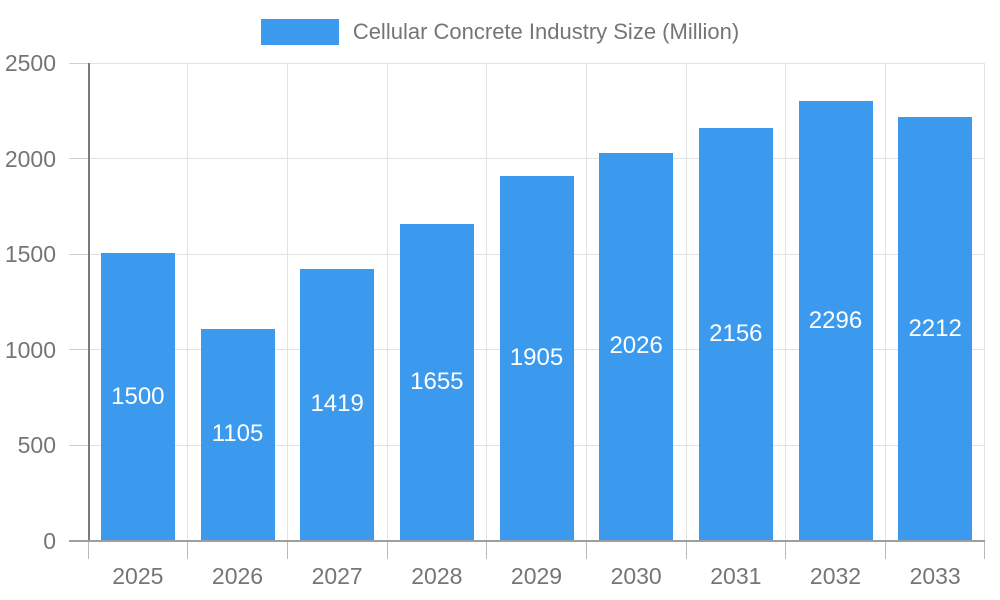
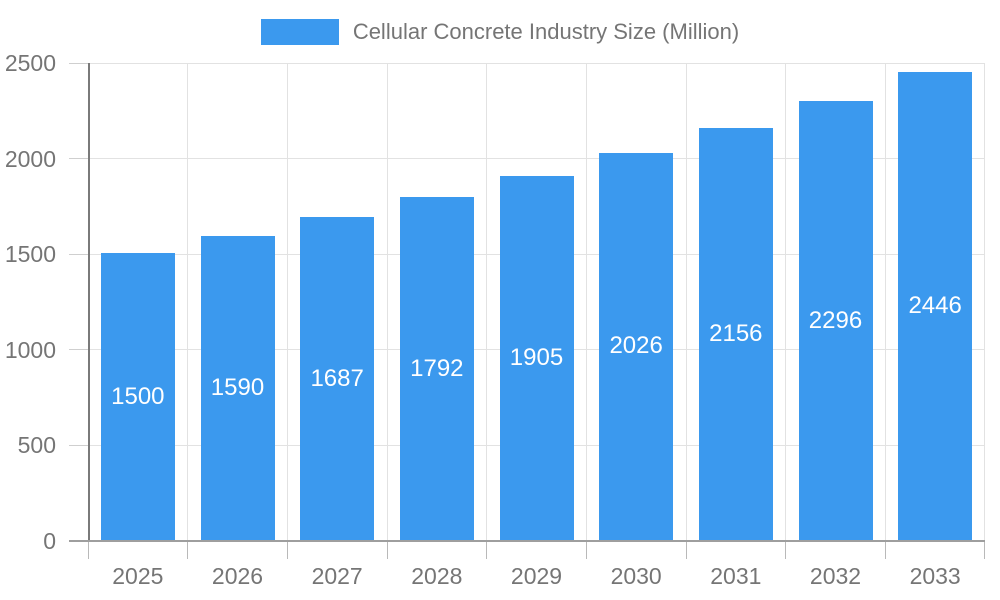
2026: 1105 -> 1590
2027: 1419 -> 1687
2028: 1655 -> 1792
2033: 2212 -> 2446
